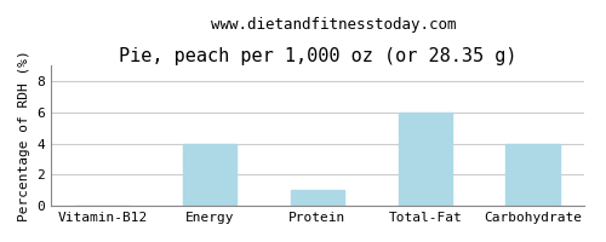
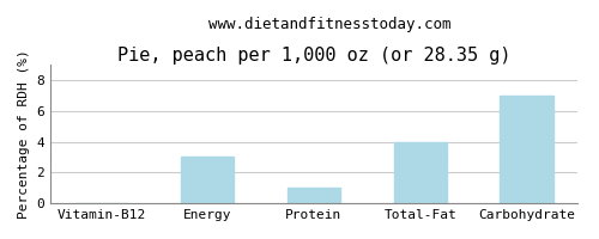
Energy: 4 -> 3
Total-Fat: 6 -> 4
Carbohydrate: 4 -> 7
